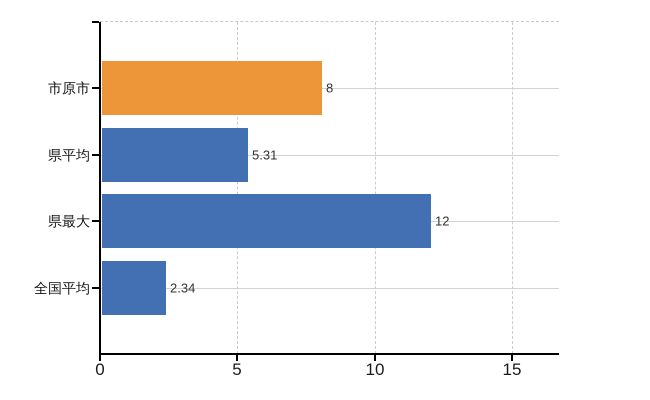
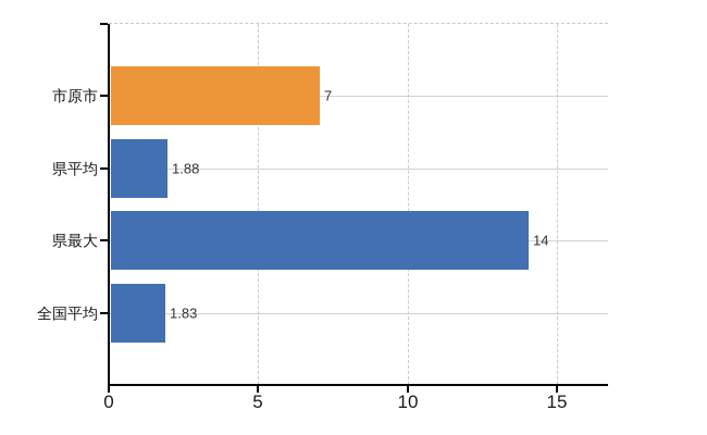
市原市: 8 -> 7
県平均: 5.31 -> 1.88
県最大: 12 -> 14
全国平均: 2.34 -> 1.83
